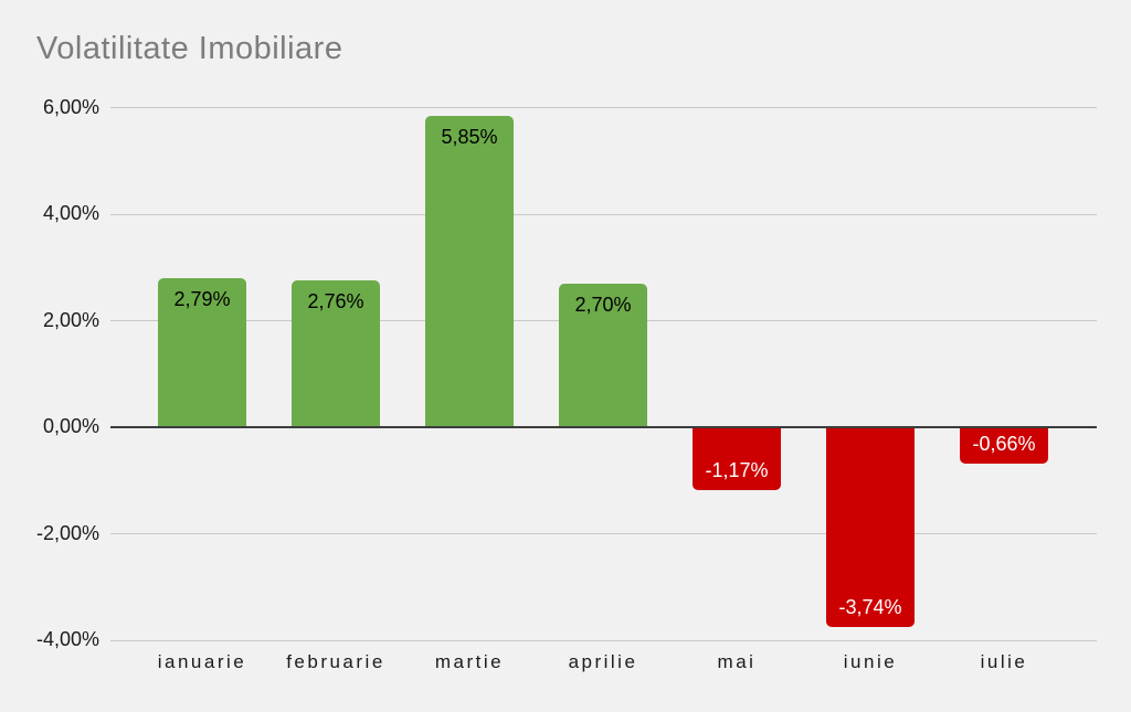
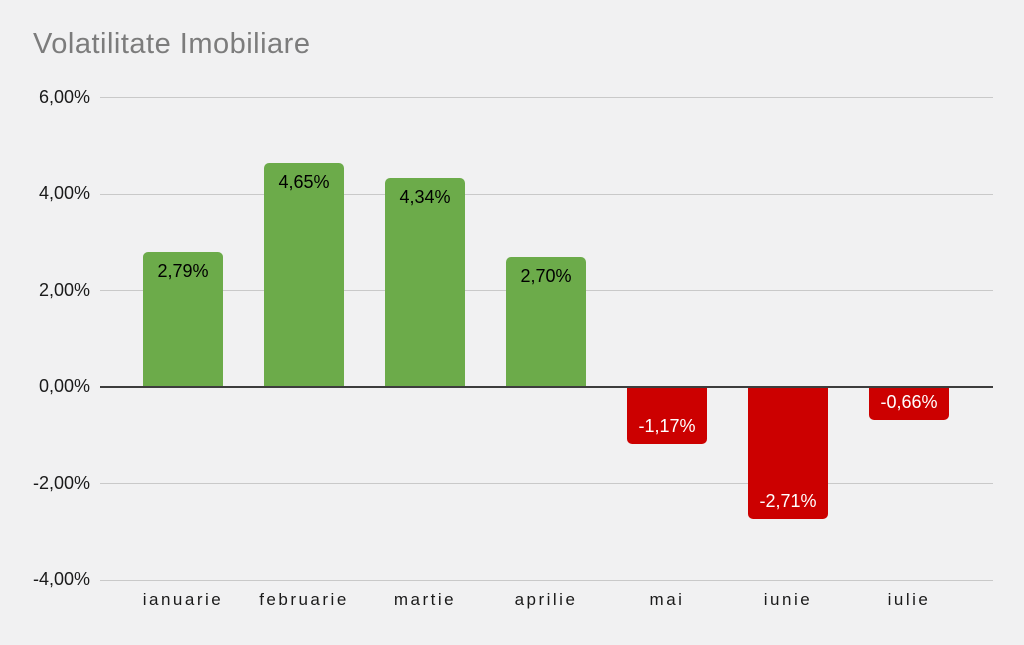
februarie: 2,76% -> 4,65%
martie: 5,85% -> 4,34%
iunie: -3,74% -> -2,71%
